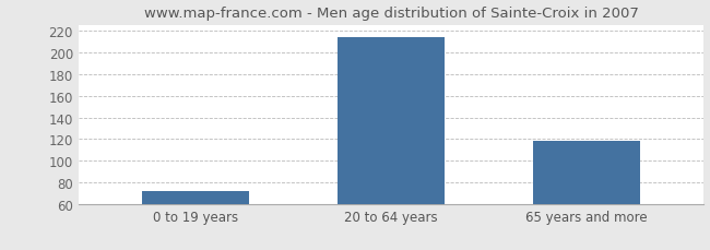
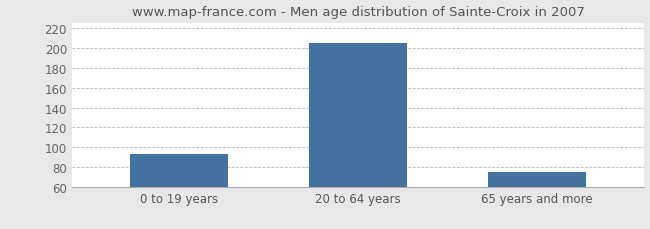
0 to 19 years: 72 -> 93
20 to 64 years: 214 -> 205
65 years and more: 118 -> 75
